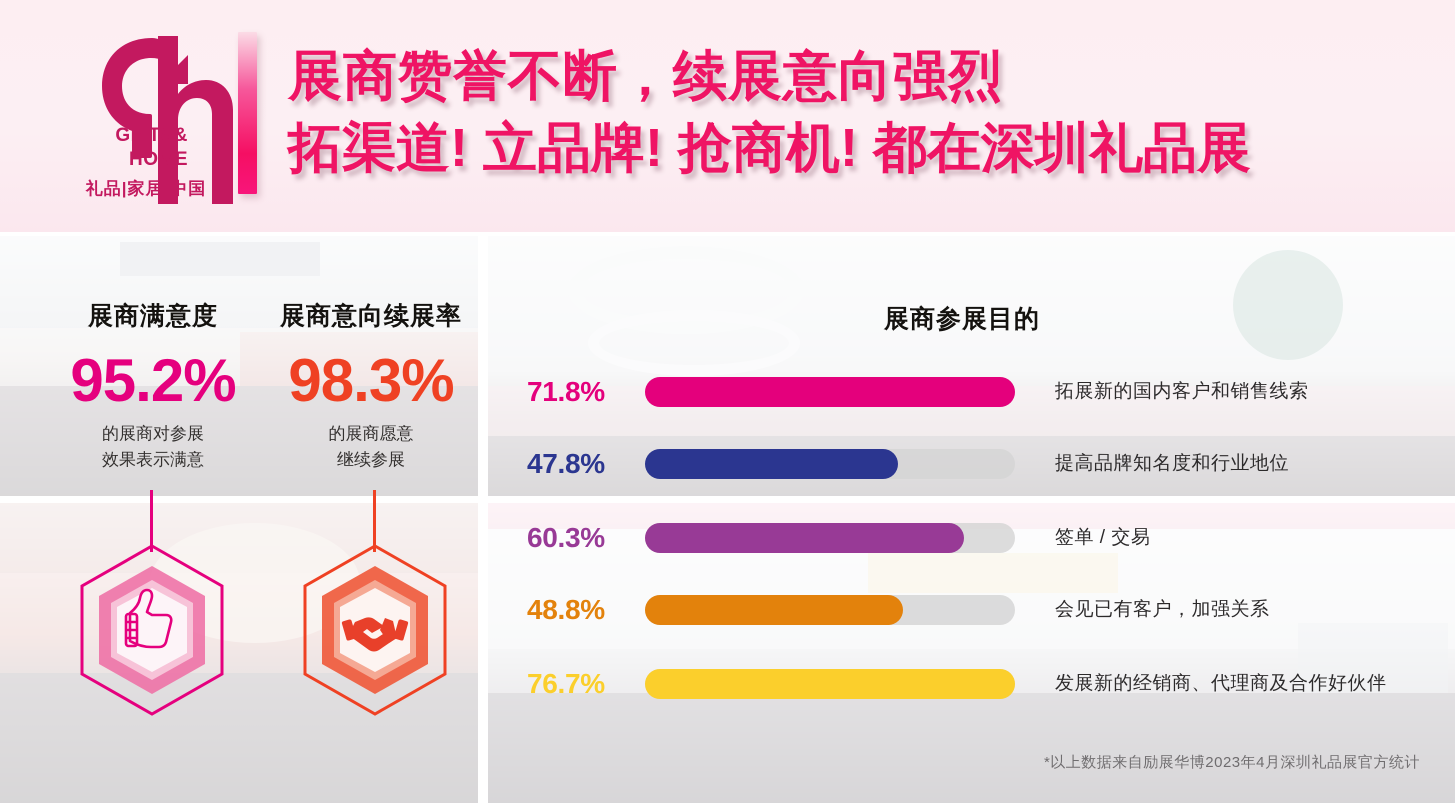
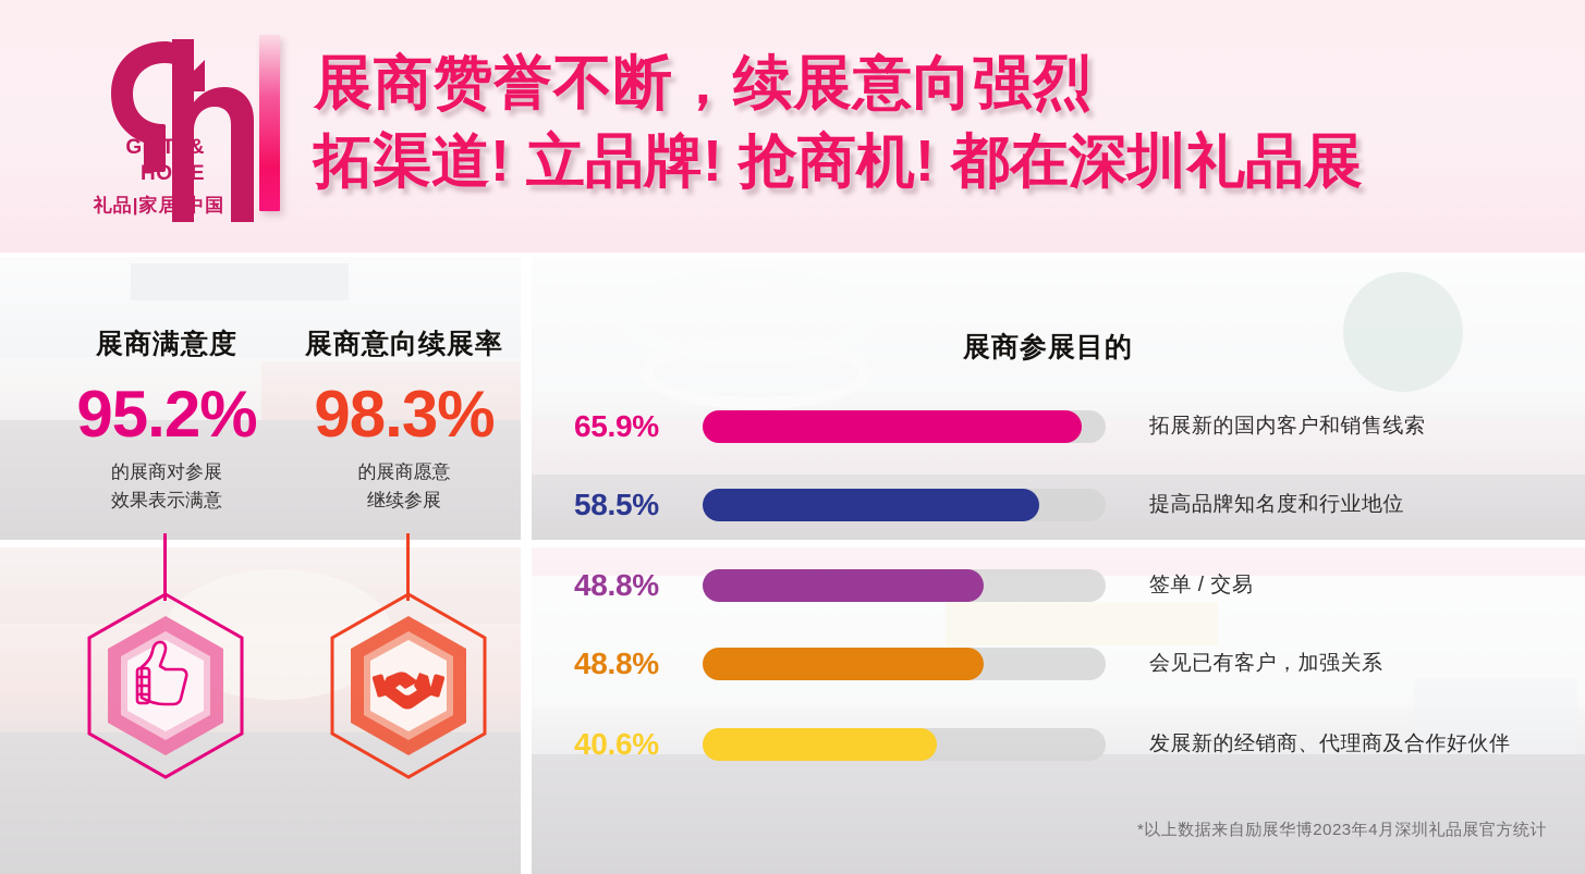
拓展新的国内客户和销售线索: 71.8% -> 65.9%
提高品牌知名度和行业地位: 47.8% -> 58.5%
签单 / 交易: 60.3% -> 48.8%
发展新的经销商、代理商及合作好伙伴: 76.7% -> 40.6%
